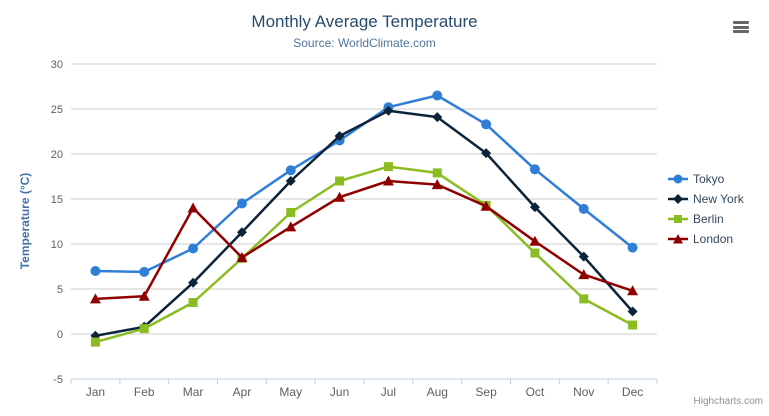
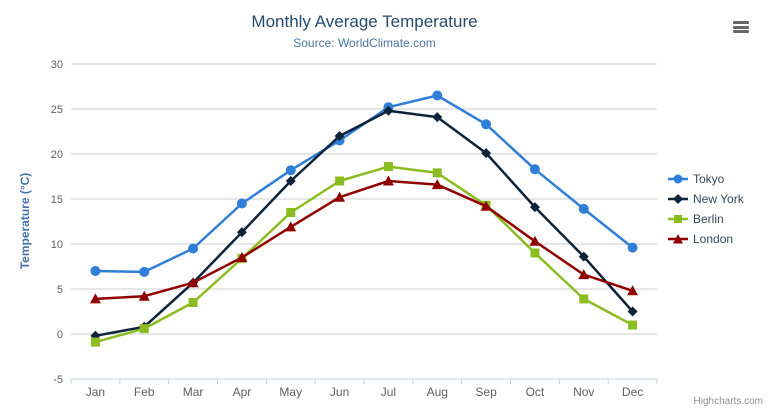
London/Mar: 14 -> 6
